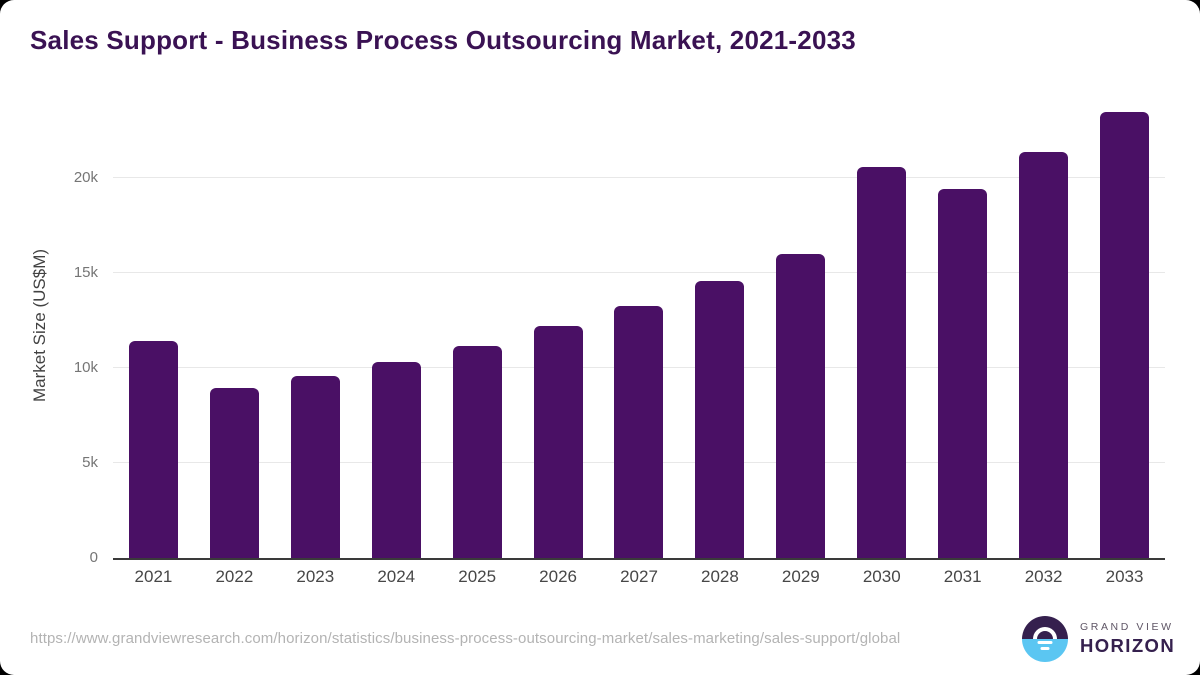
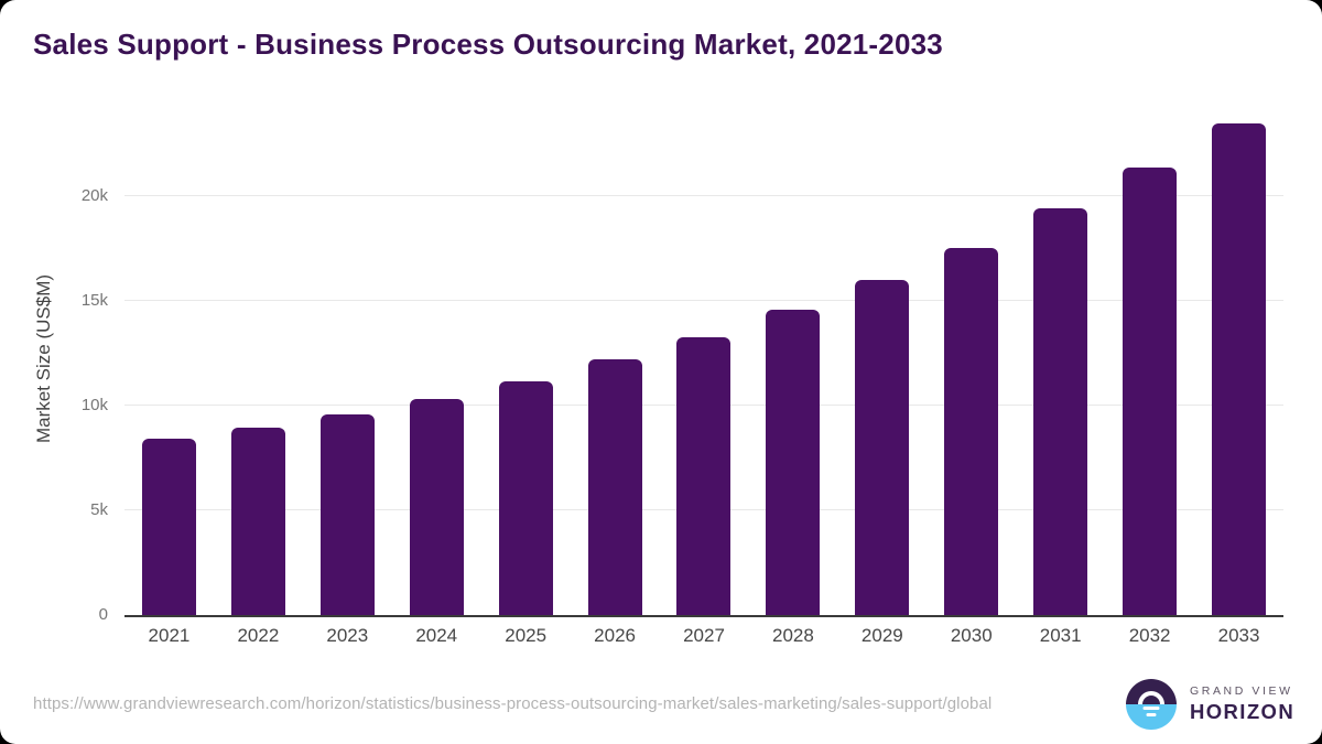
2021: 11.4k -> 8.4k
2030: 20.6k -> 17.6k
